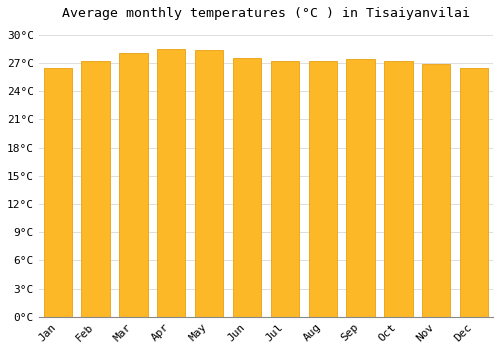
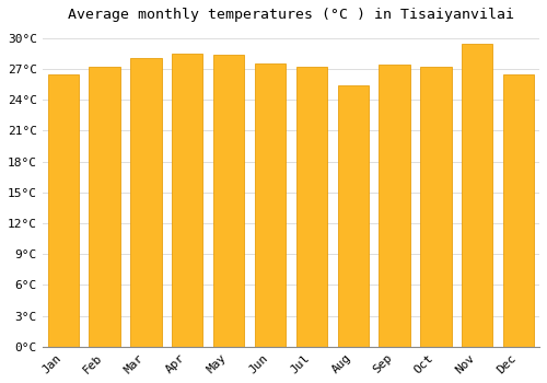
Aug: 27.2°C -> 25.4°C
Nov: 26.9°C -> 29.4°C
